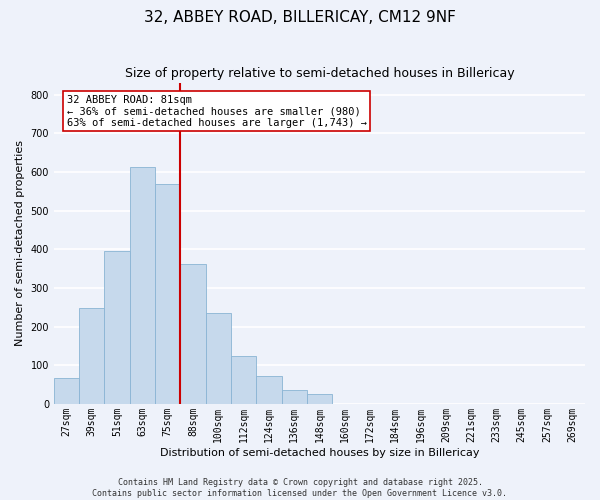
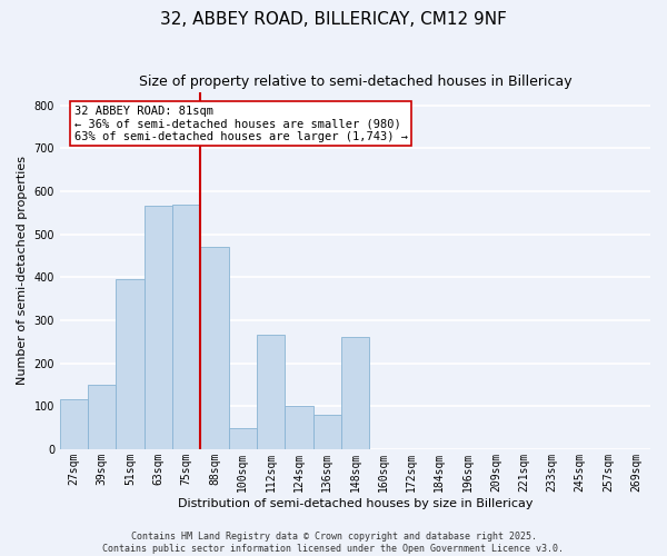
27sqm: 68 -> 115
39sqm: 248 -> 150
63sqm: 612 -> 565
88sqm: 362 -> 470
100sqm: 235 -> 50
112sqm: 125 -> 265
124sqm: 73 -> 100
136sqm: 37 -> 80
148sqm: 25 -> 260
